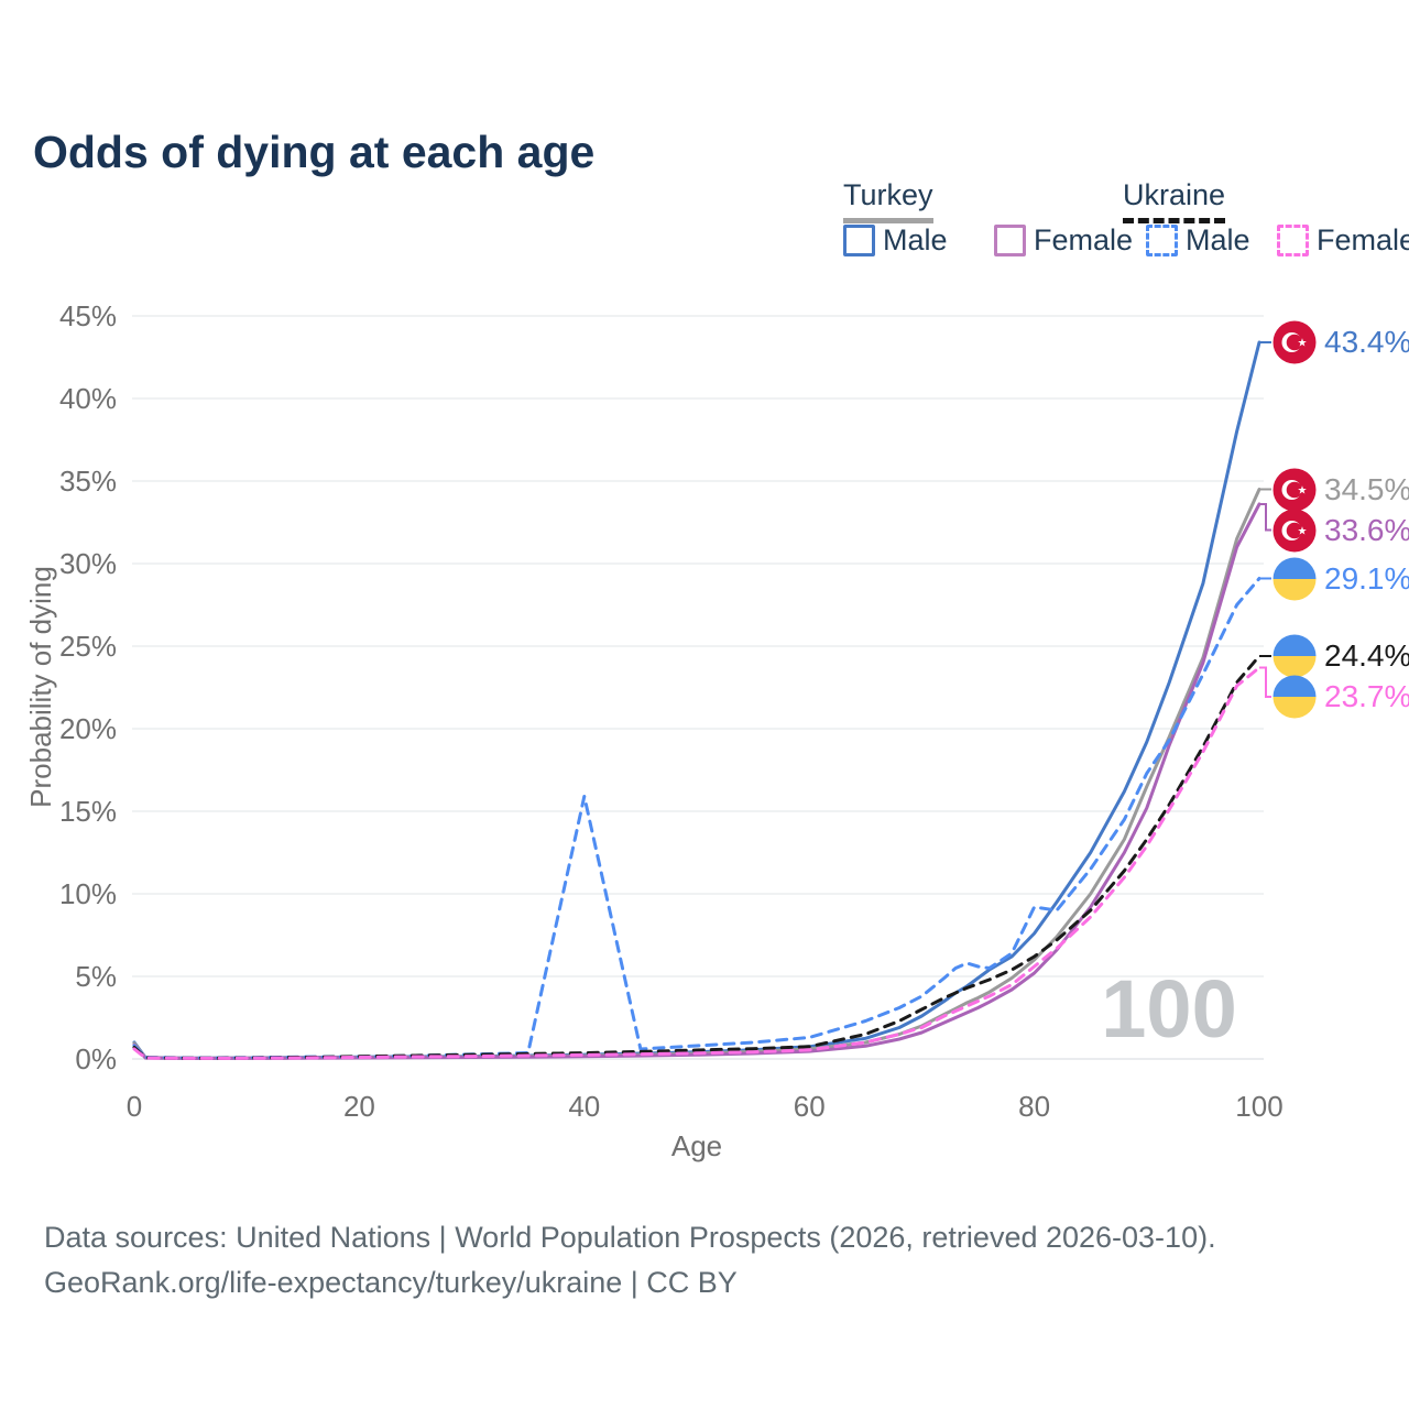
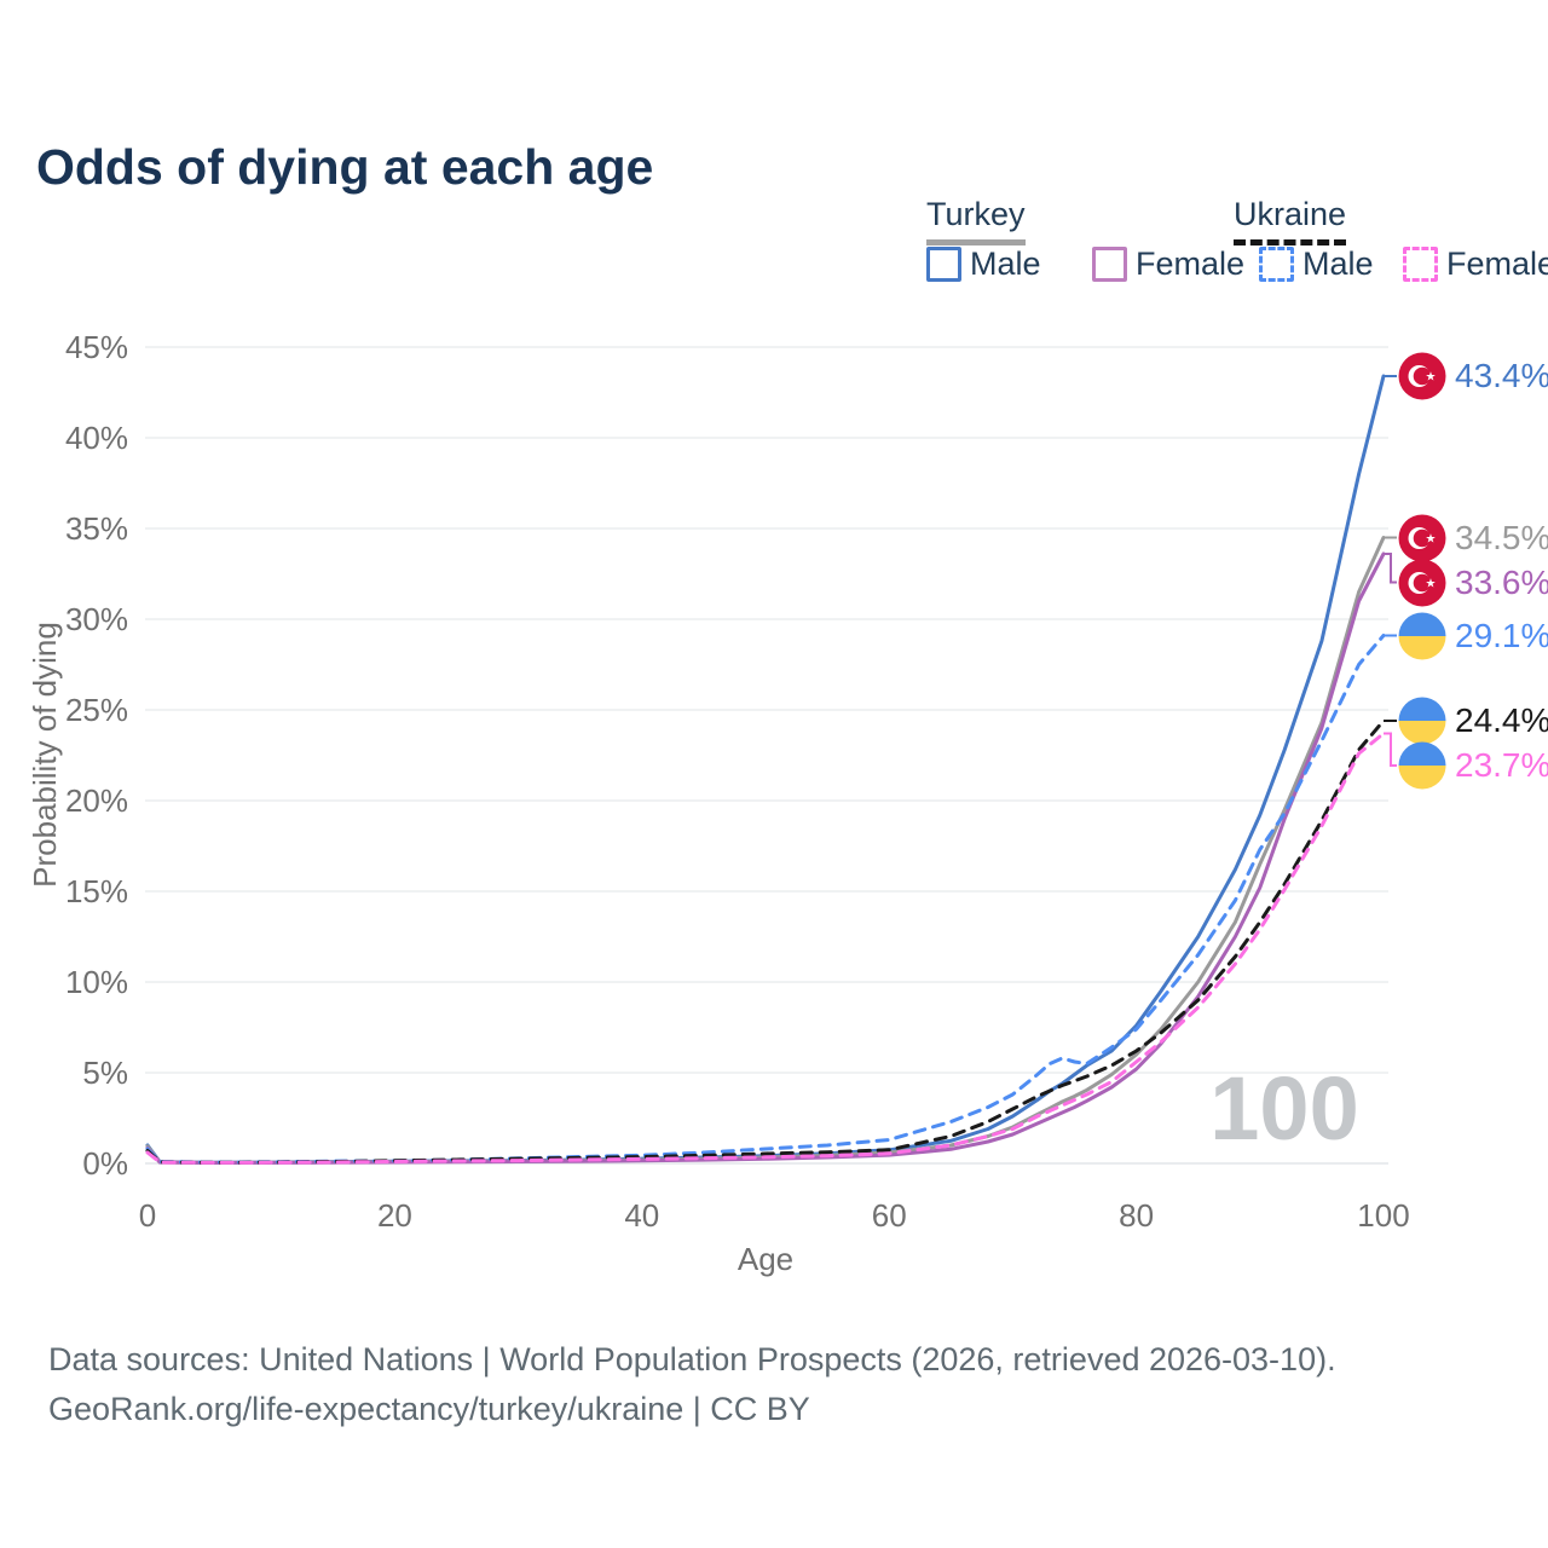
Ukraine Male/40: 15.9% -> 0.5%
Ukraine Male/80: 9.2% -> 7.4%
